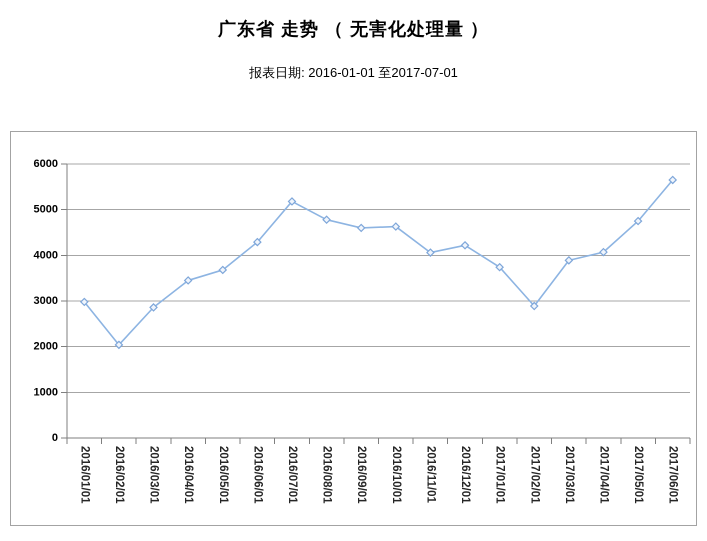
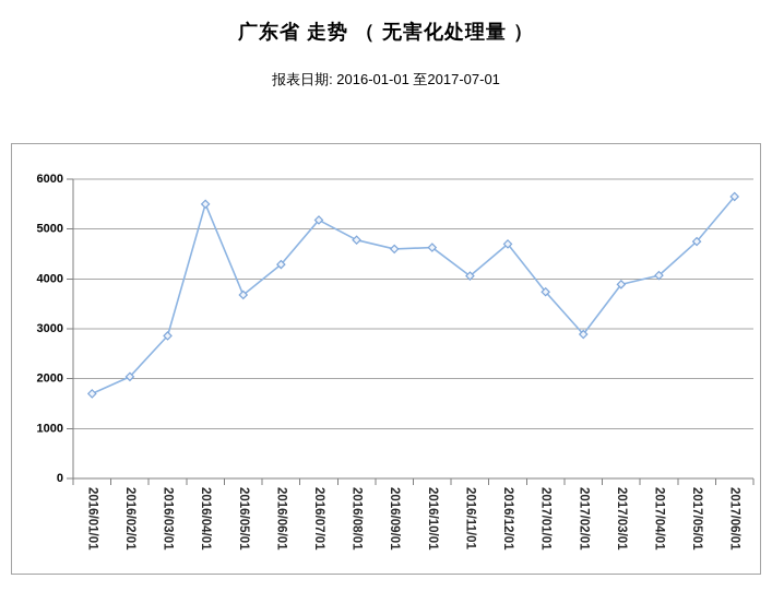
2016/01/01: 3000 -> 1700
2016/04/01: 3400 -> 5500
2016/12/01: 4200 -> 4700
